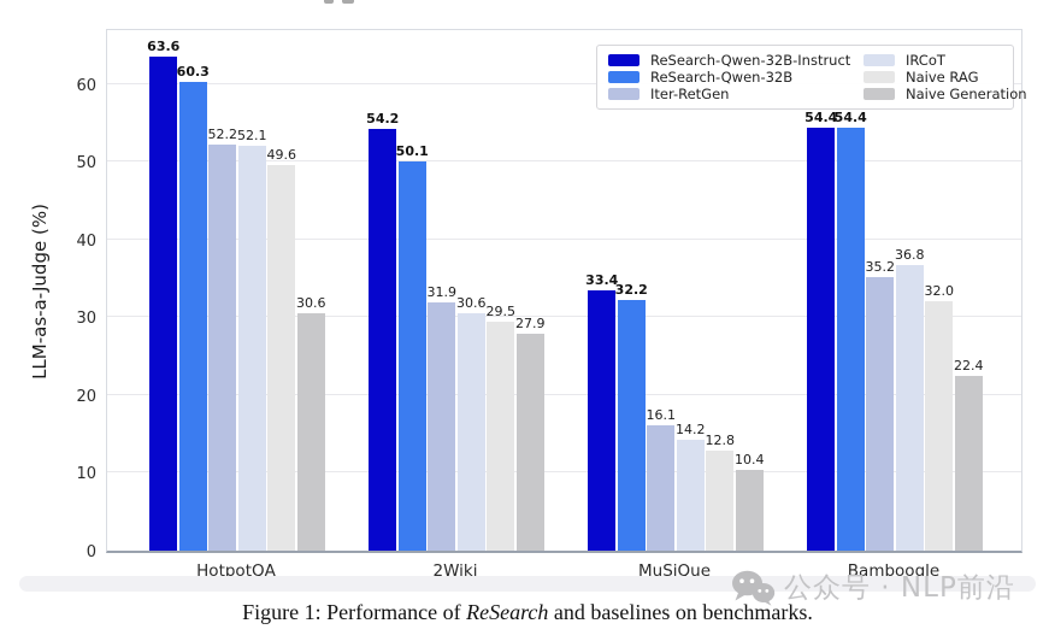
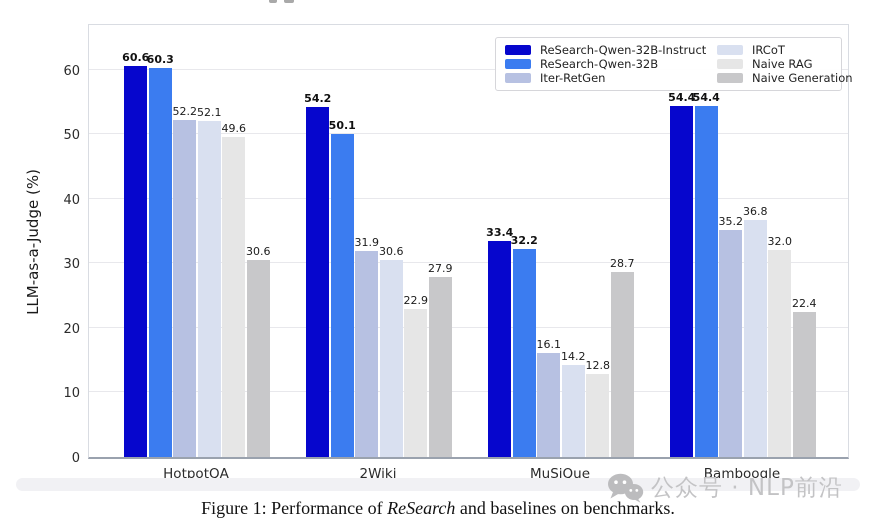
ReSearch-Qwen-32B-Instruct/HotpotQA: 63.6 -> 60.6
Naive RAG/2Wiki: 29.5 -> 22.9
Naive Generation/MuSiQue: 10.4 -> 28.7
